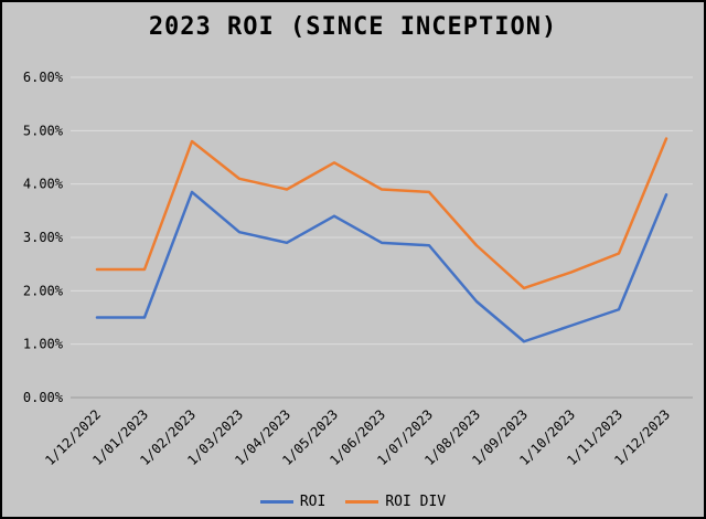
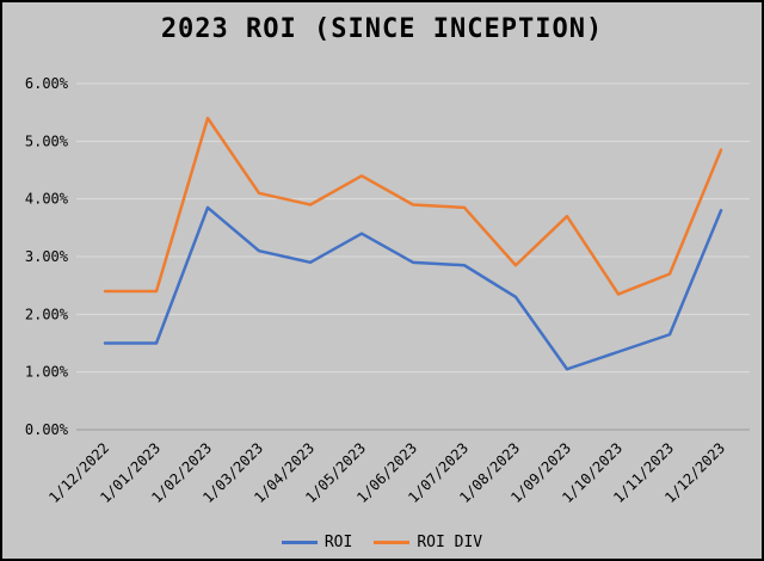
ROI DIV/1/02/2023: 4.8% -> 5.4%
ROI/1/08/2023: 1.8% -> 2.3%
ROI DIV/1/09/2023: 2.0% -> 3.7%
